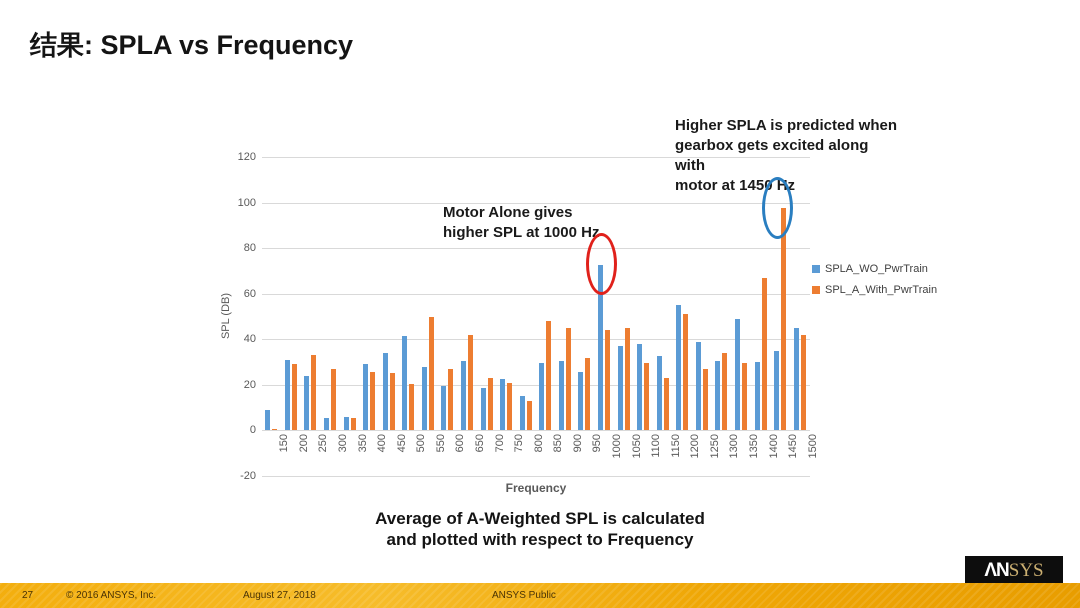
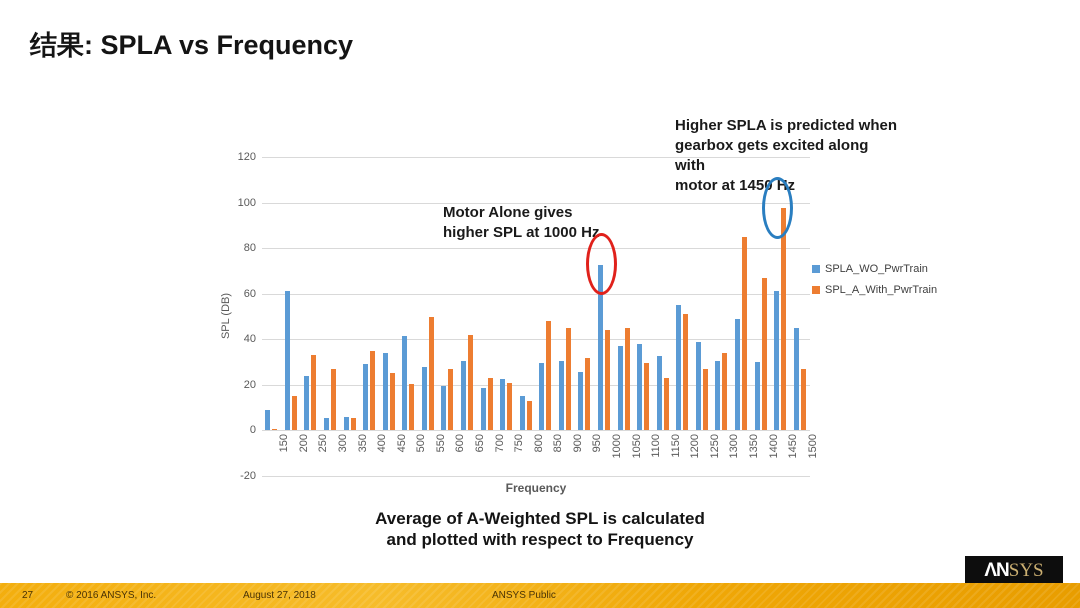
SPLA_WO_PwrTrain/200: 31 -> 61
SPL_A_With_PwrTrain/200: 29 -> 15
SPL_A_With_PwrTrain/400: 26 -> 35
SPL_A_With_PwrTrain/1350: 30 -> 85
SPLA_WO_PwrTrain/1450: 35 -> 61
SPL_A_With_PwrTrain/1500: 42 -> 27
